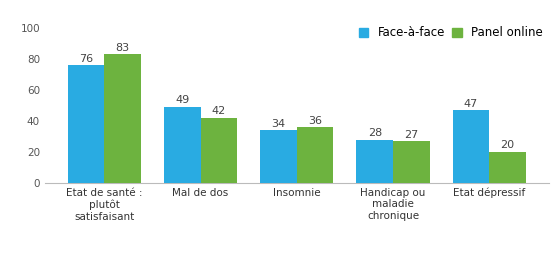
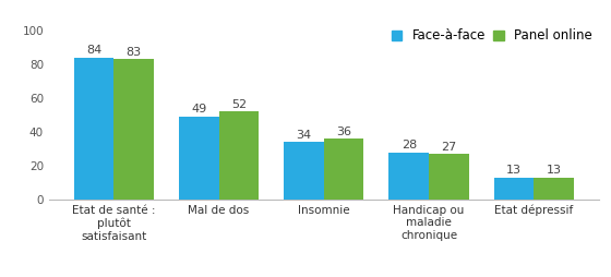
Face-à-face/Etat de santé : plutôt satisfaisant: 76 -> 84
Panel online/Mal de dos: 42 -> 52
Face-à-face/Etat dépressif: 47 -> 13
Panel online/Etat dépressif: 20 -> 13
